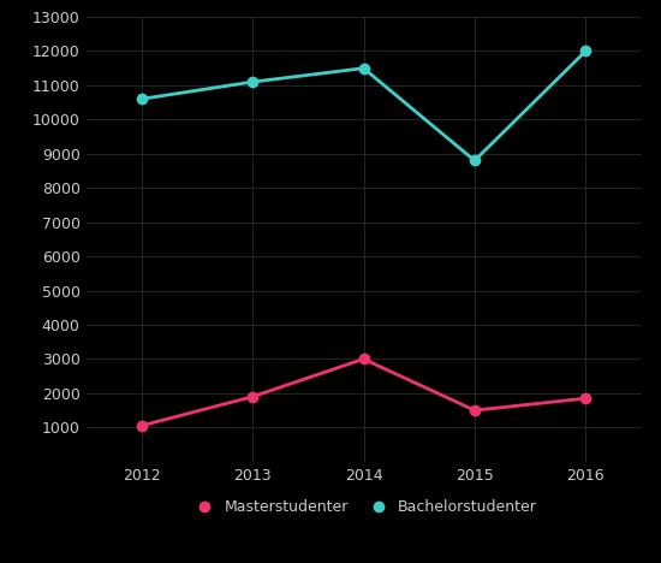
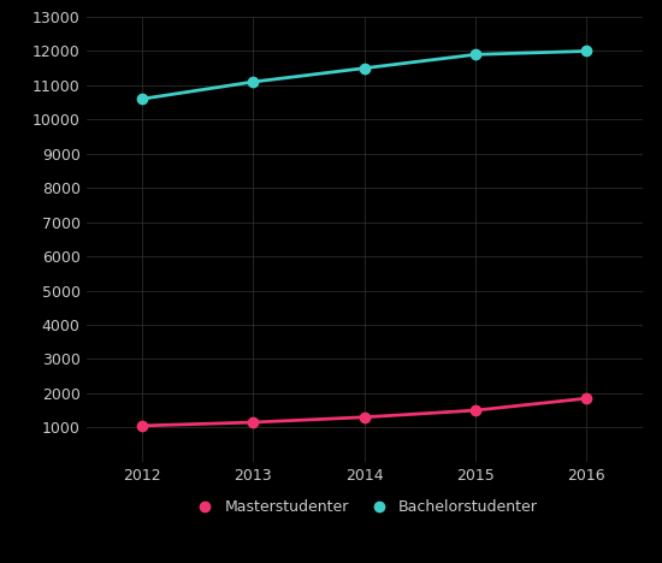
Masterstudenter/2013: 1900 -> 1150
Masterstudenter/2014: 3000 -> 1300
Bachelorstudenter/2015: 8800 -> 11900
